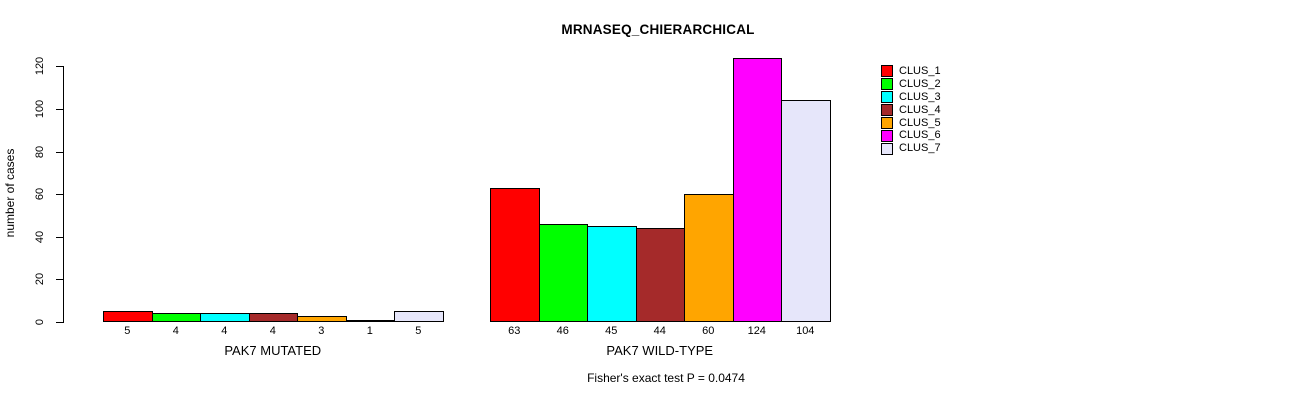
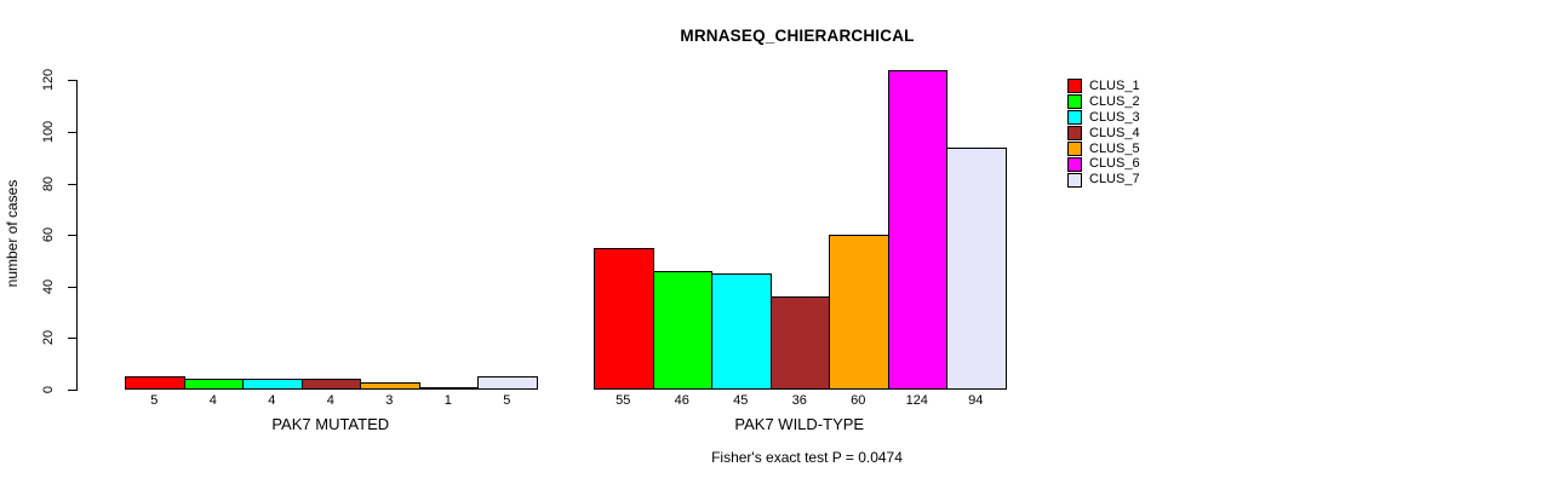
CLUS_1/PAK7 WILD-TYPE: 63 -> 55
CLUS_4/PAK7 WILD-TYPE: 44 -> 36
CLUS_7/PAK7 WILD-TYPE: 104 -> 94
